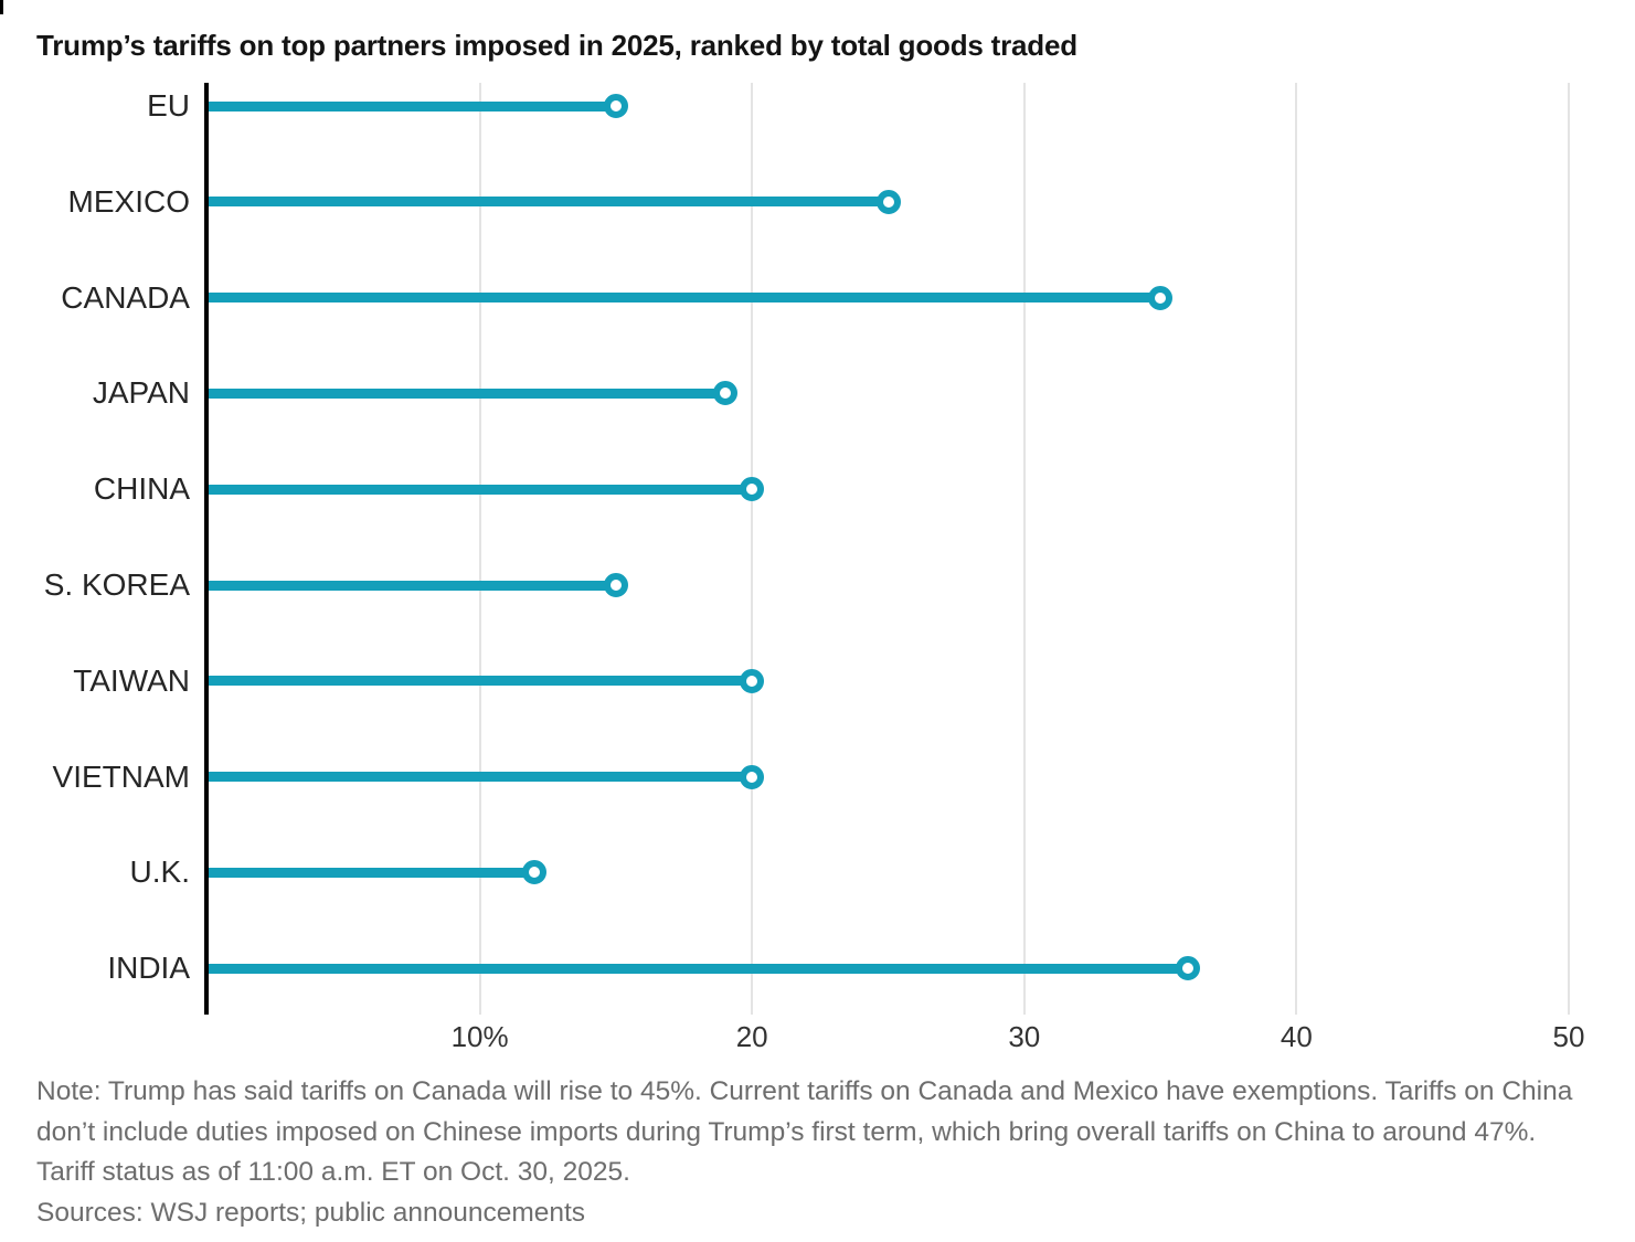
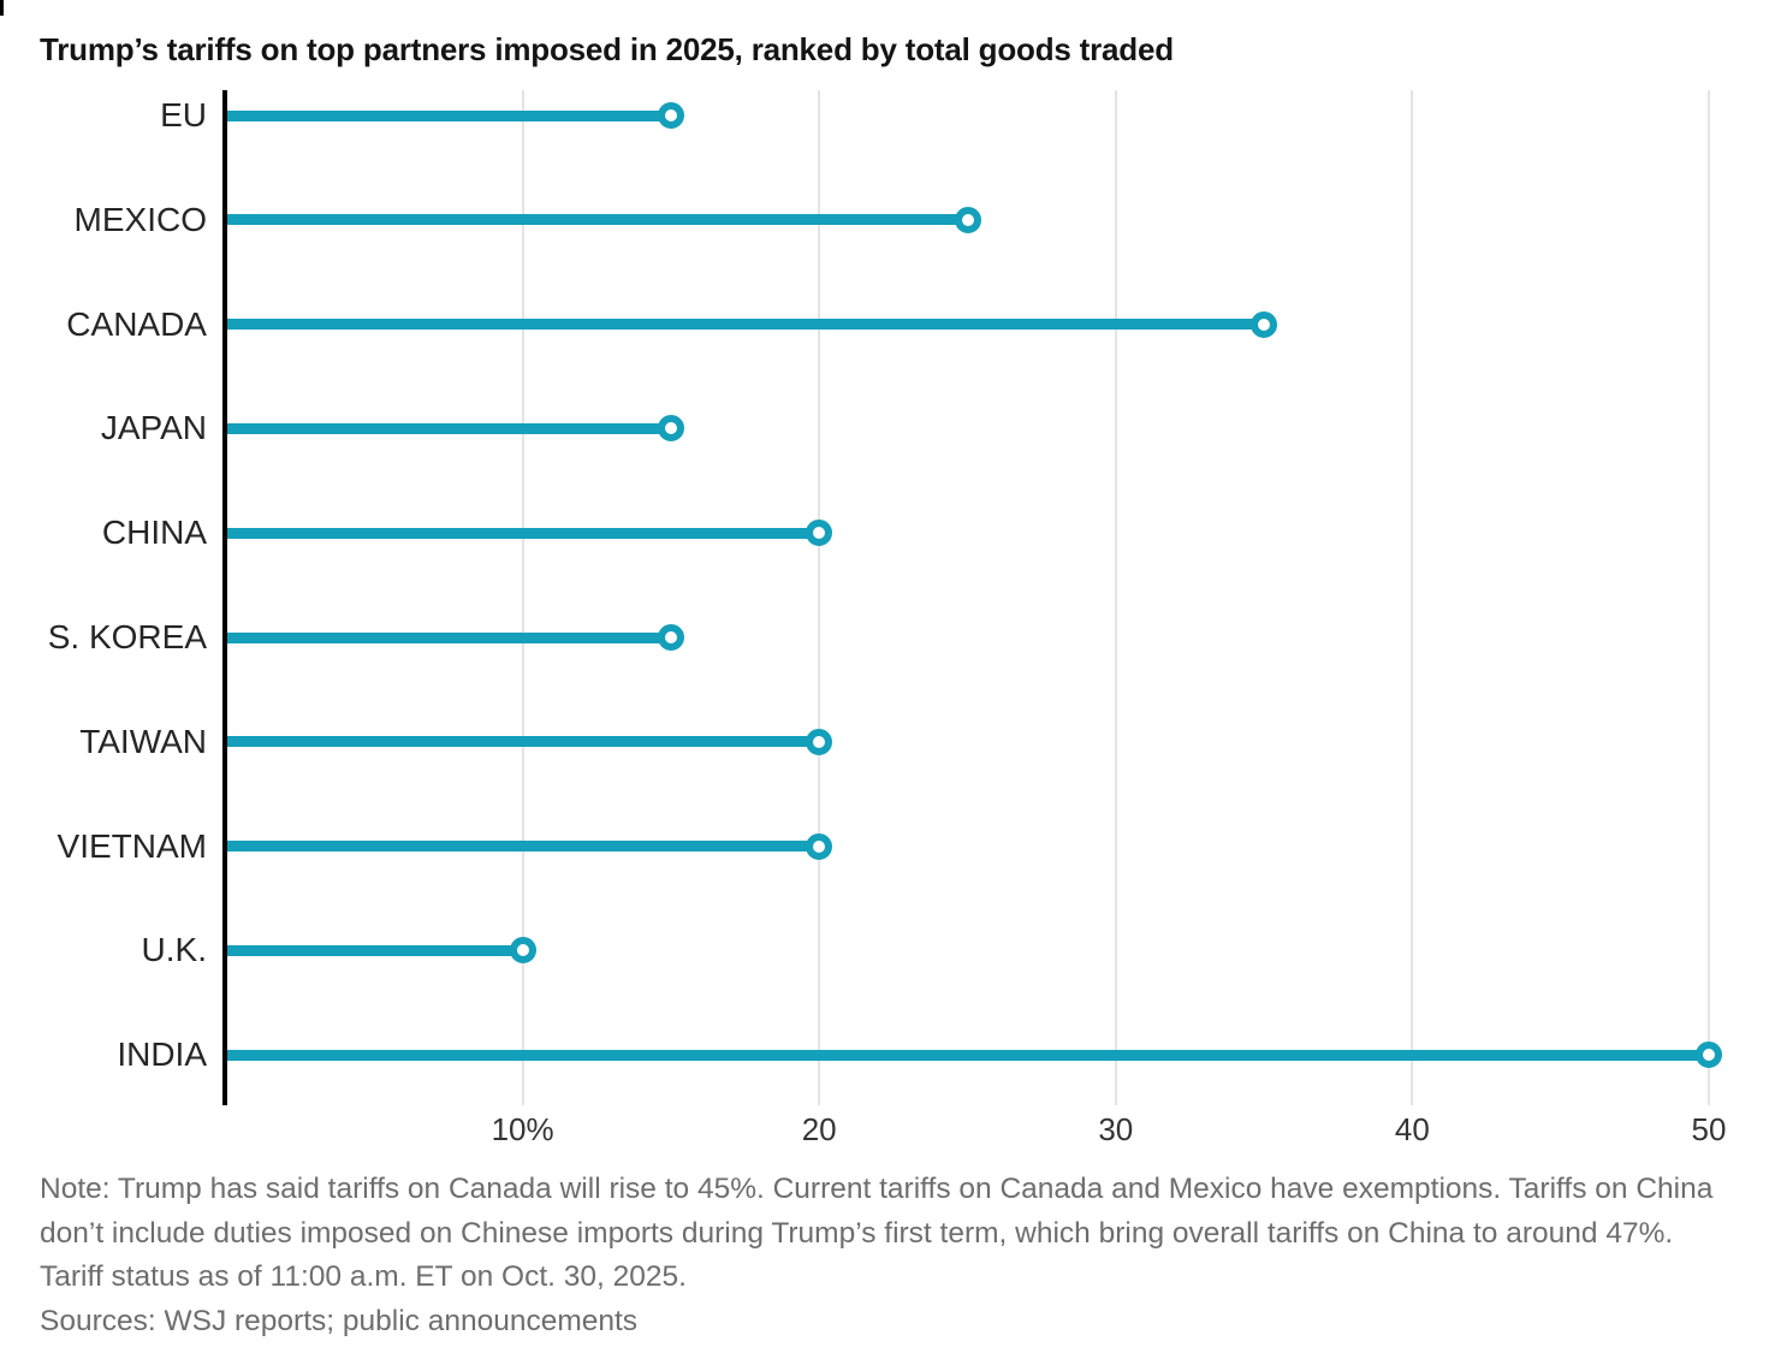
JAPAN: 19 -> 15
U.K.: 12 -> 10
INDIA: 36 -> 50
